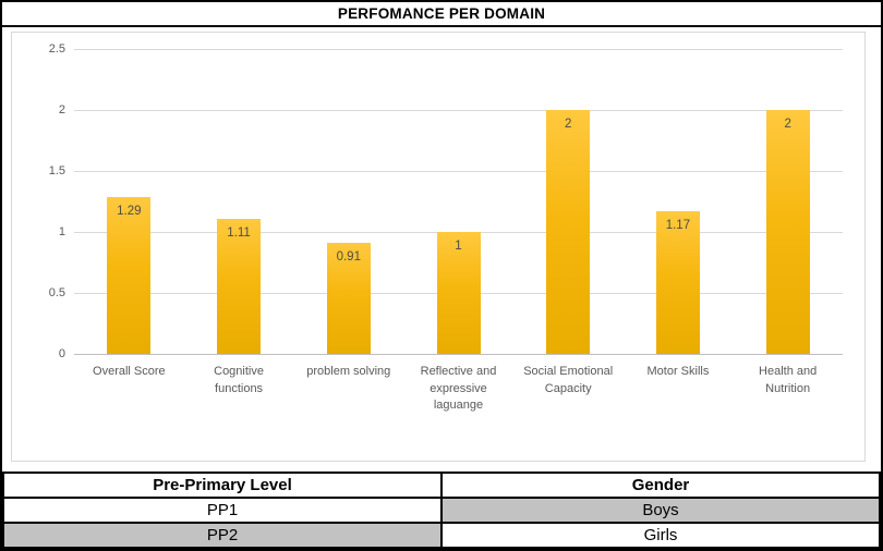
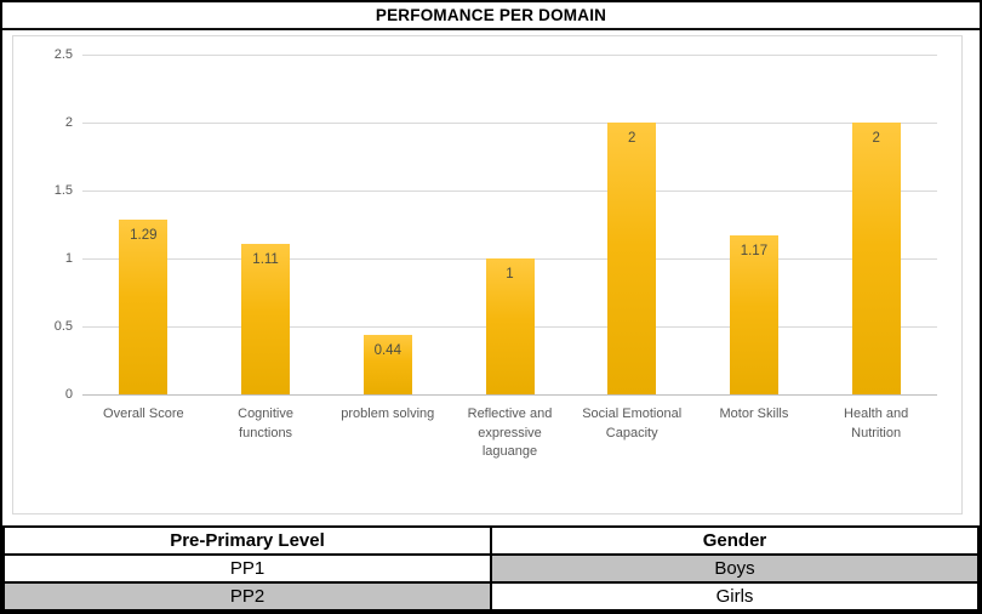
problem solving: 0.91 -> 0.44
